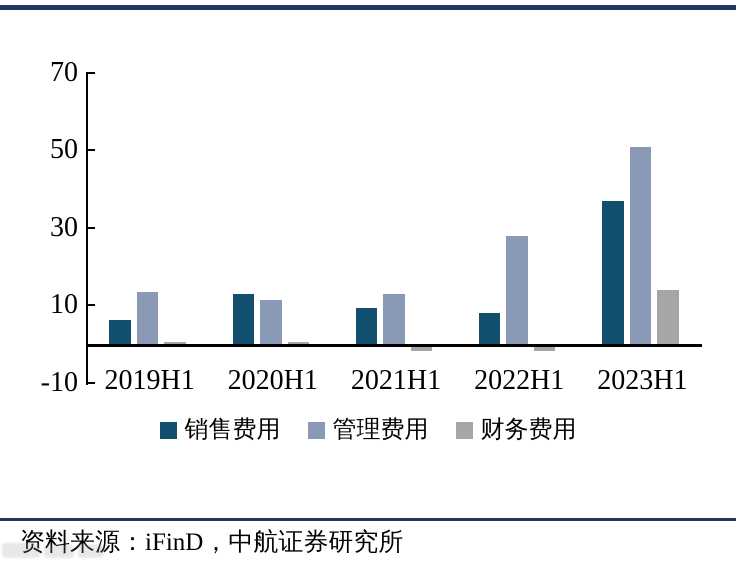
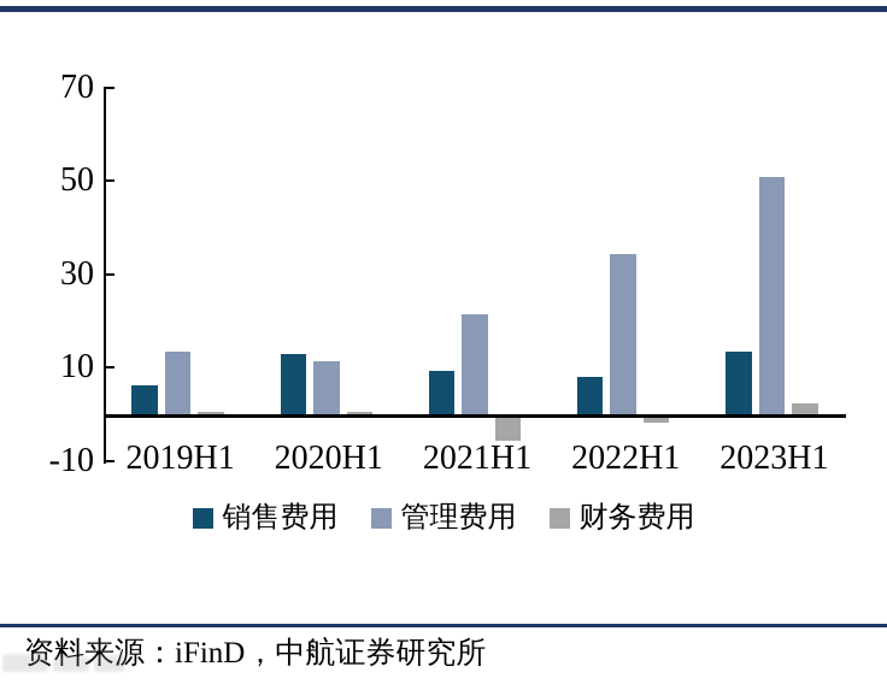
管理费用/2021H1: 13 -> 22
财务费用/2021H1: -1 -> -5
管理费用/2022H1: 28 -> 34
销售费用/2023H1: 37 -> 14
财务费用/2023H1: 14 -> 2
